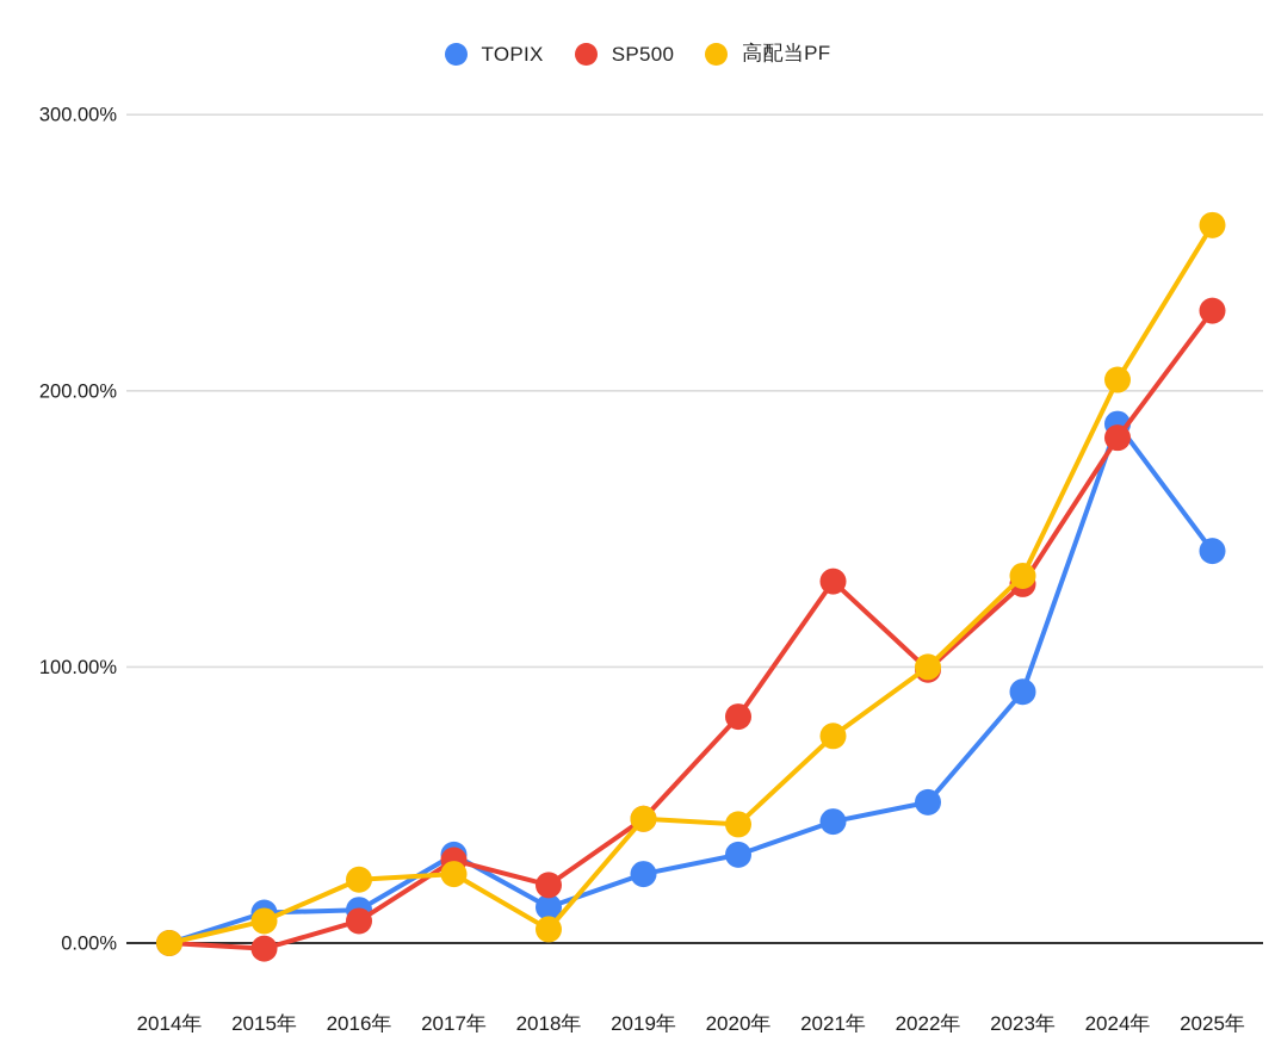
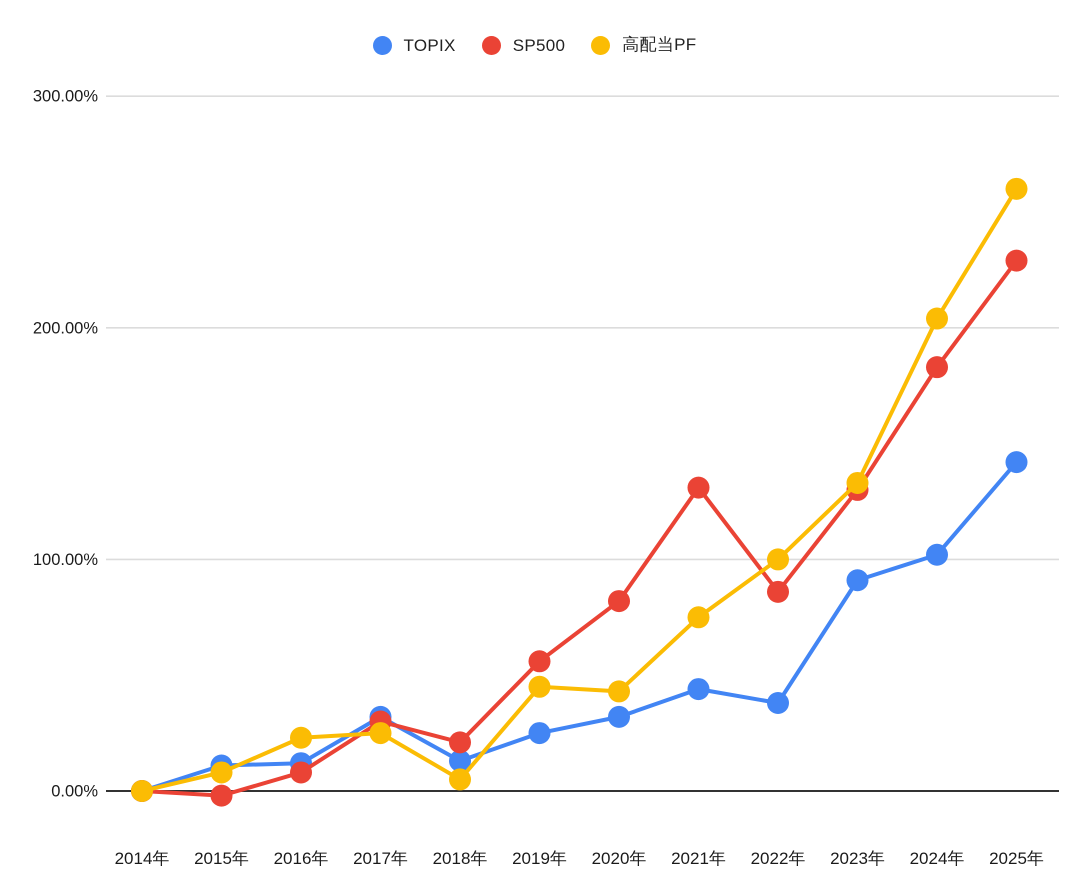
SP500/2019年: 45% -> 56%
TOPIX/2022年: 51% -> 38%
SP500/2022年: 99% -> 86%
TOPIX/2024年: 188% -> 102%
